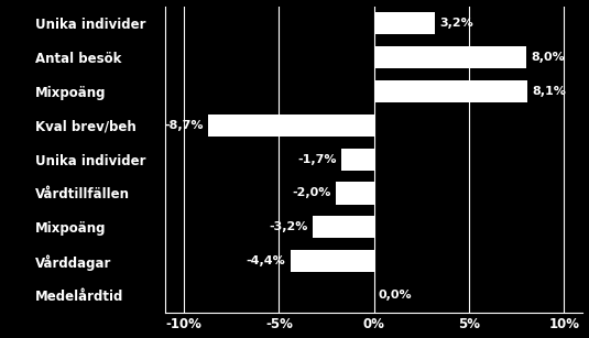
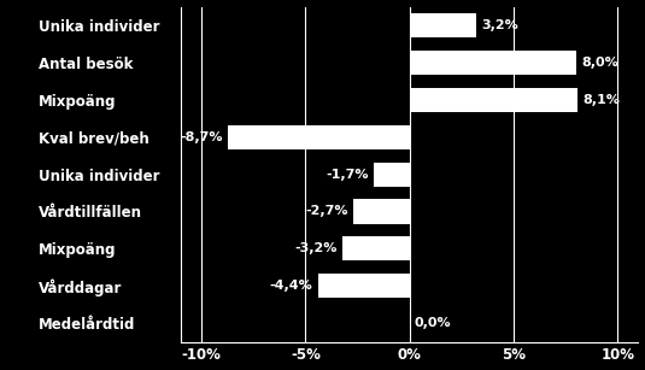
Vårdtillfällen: -2,0% -> -2,7%
